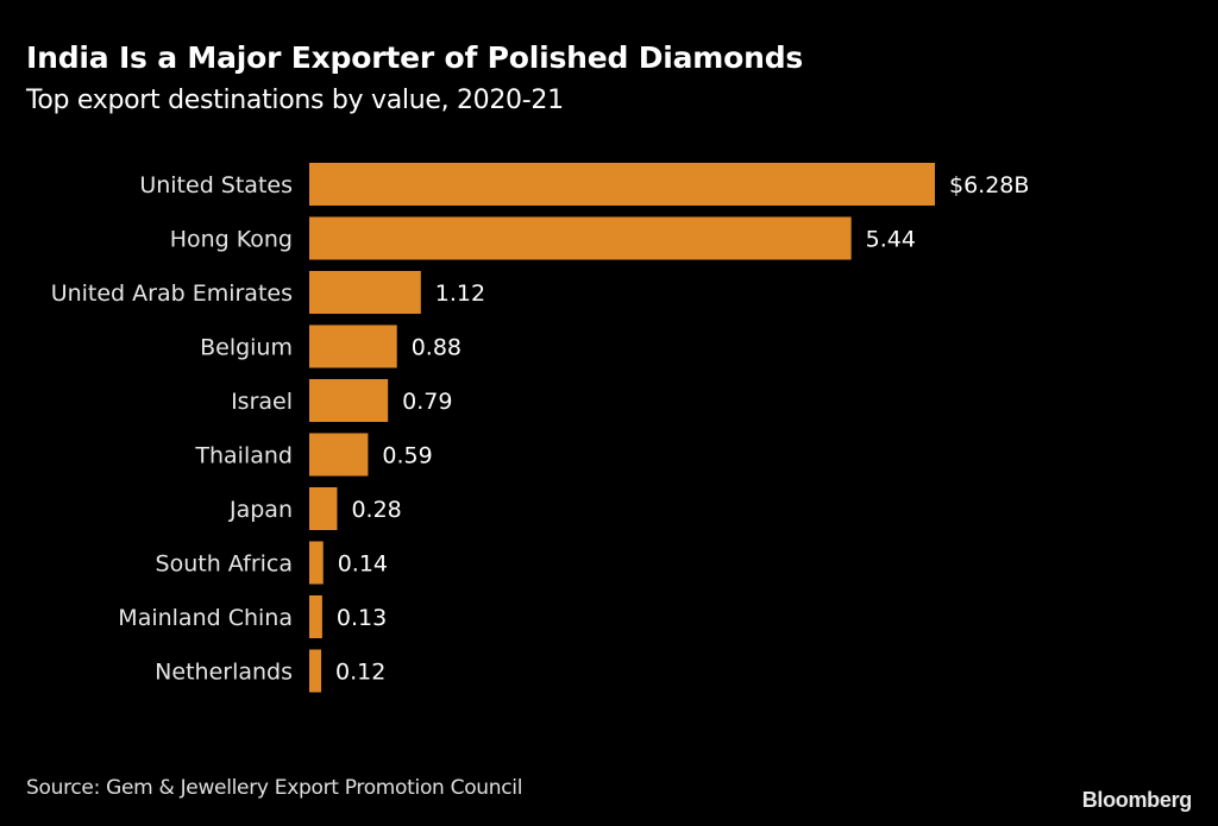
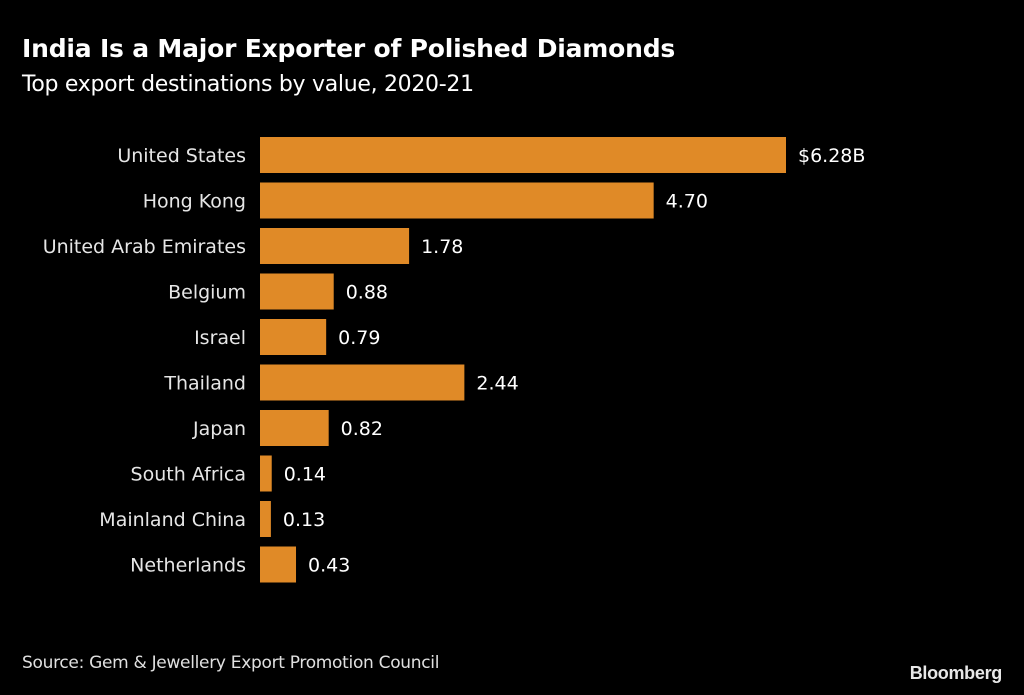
Hong Kong: 5.44 -> 4.70
United Arab Emirates: 1.12 -> 1.78
Thailand: 0.59 -> 2.44
Japan: 0.28 -> 0.82
Netherlands: 0.12 -> 0.43
